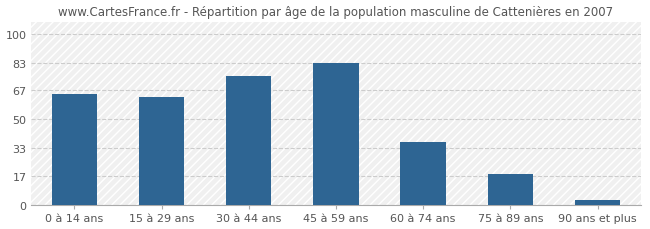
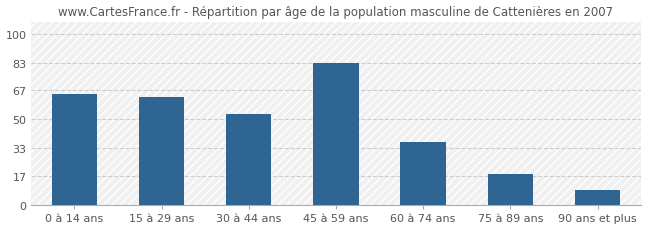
30 à 44 ans: 75 -> 53
90 ans et plus: 3 -> 9
